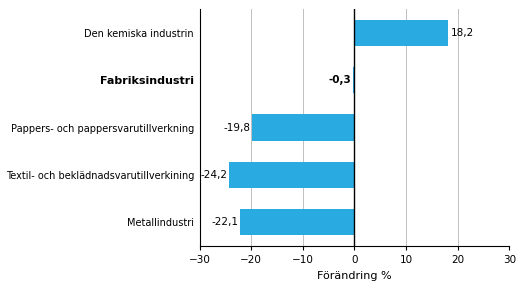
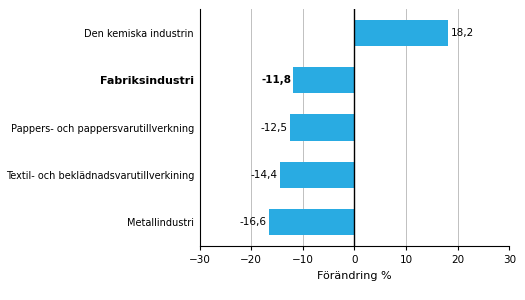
Fabriksindustri: -0,3 -> -11,8
Pappers- och pappersvarutillverkning: -19,8 -> -12,5
Textil- och beklädnadsvarutillverkining: -24,2 -> -14,4
Metallindustri: -22,1 -> -16,6
